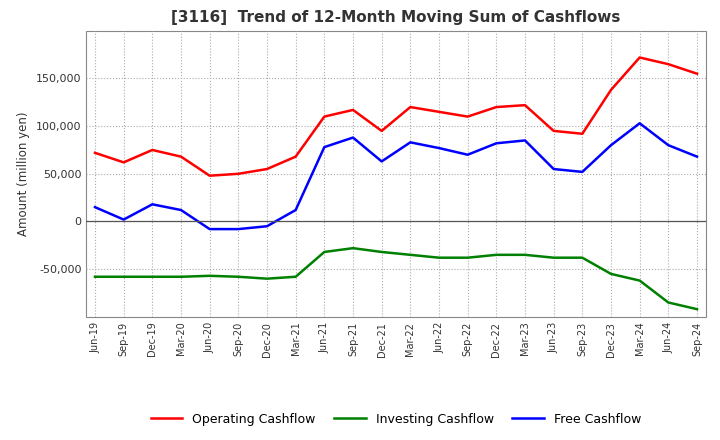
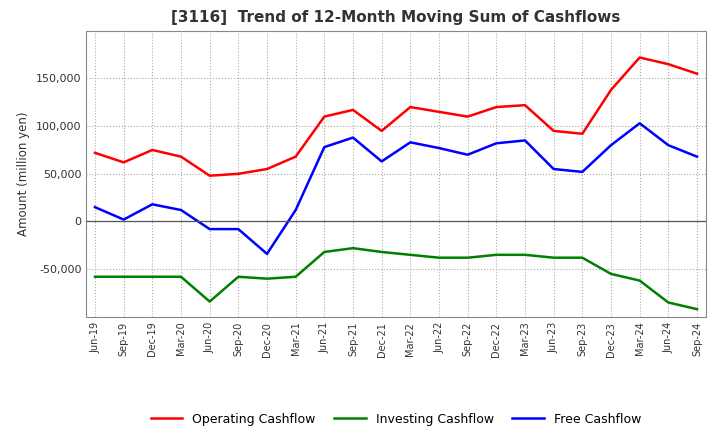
Investing Cashflow/Jun-20: -57,000 -> -84,000
Free Cashflow/Dec-20: -5,000 -> -34,000
